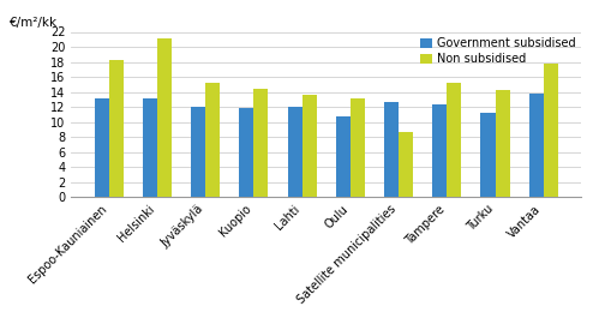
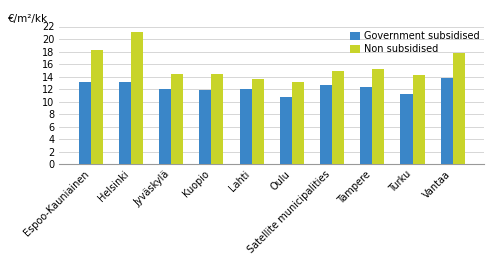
Non subsidised/Jyväskylä: 15.2 -> 14.4
Non subsidised/Satellite municipalities: 8.6 -> 14.9
